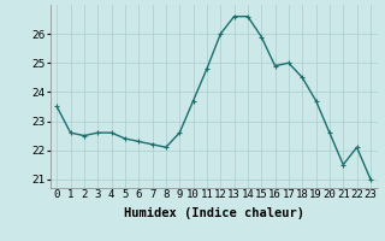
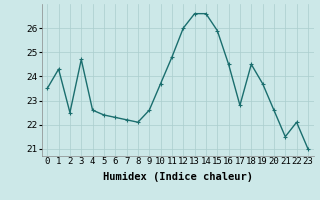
1: 22.6 -> 24.3
3: 22.6 -> 24.7
16: 24.9 -> 24.5
17: 25.0 -> 22.8
